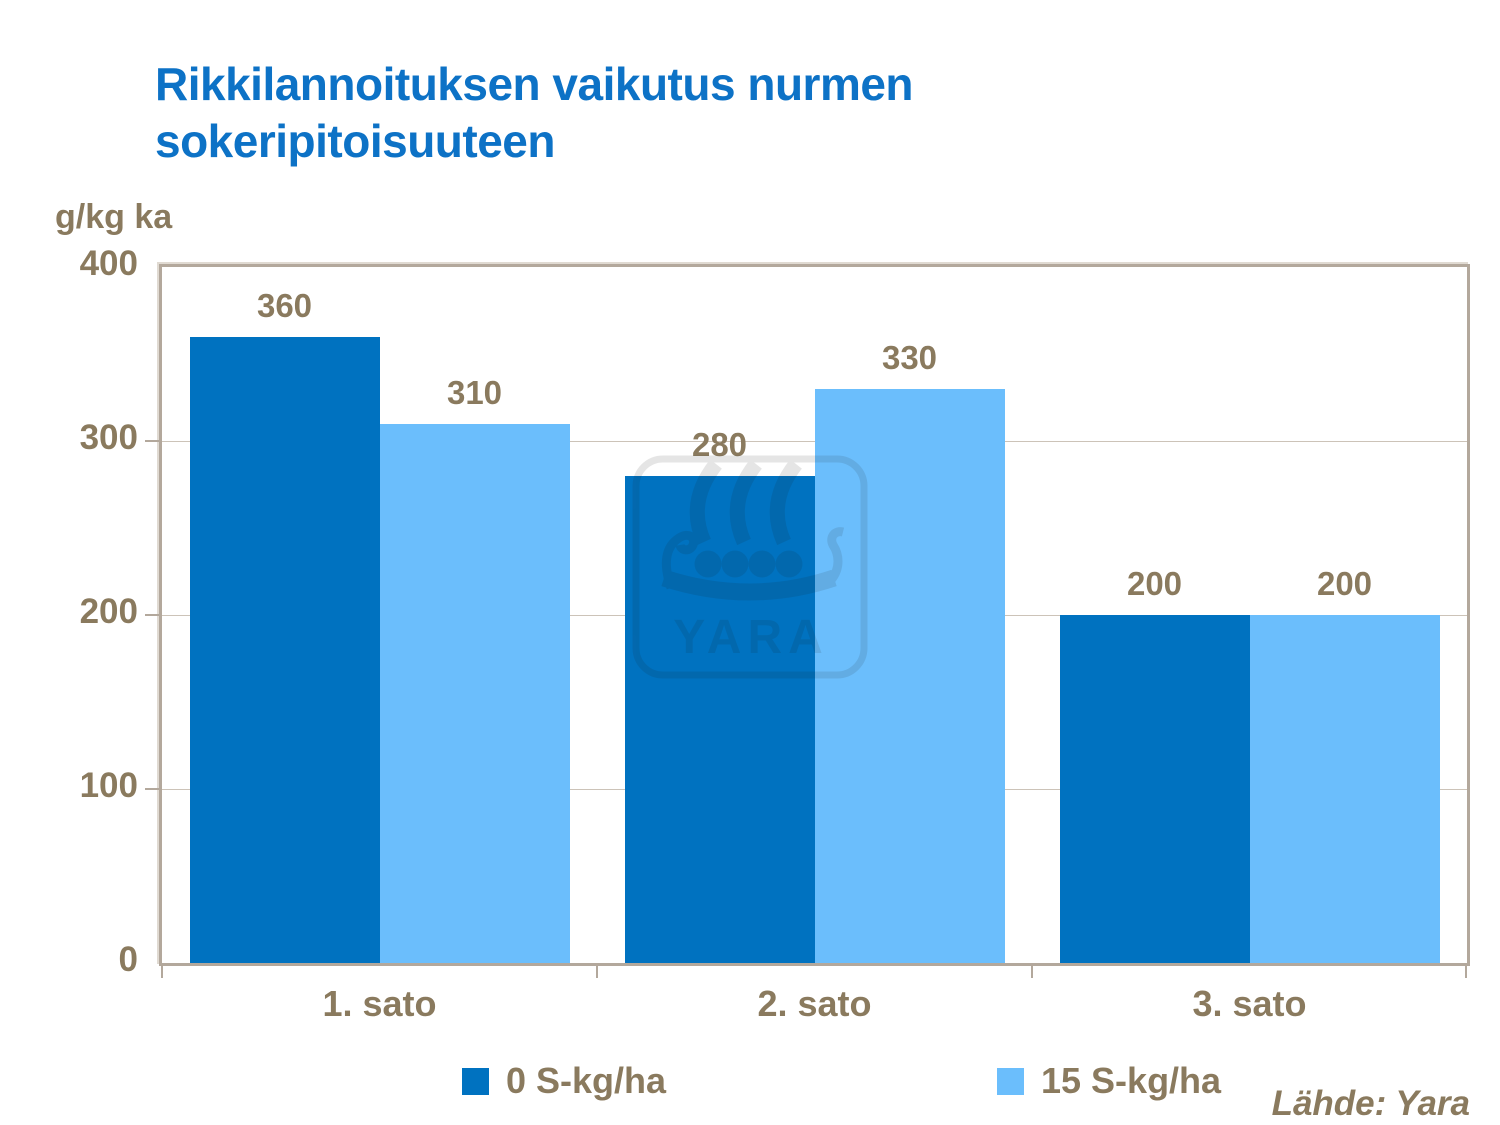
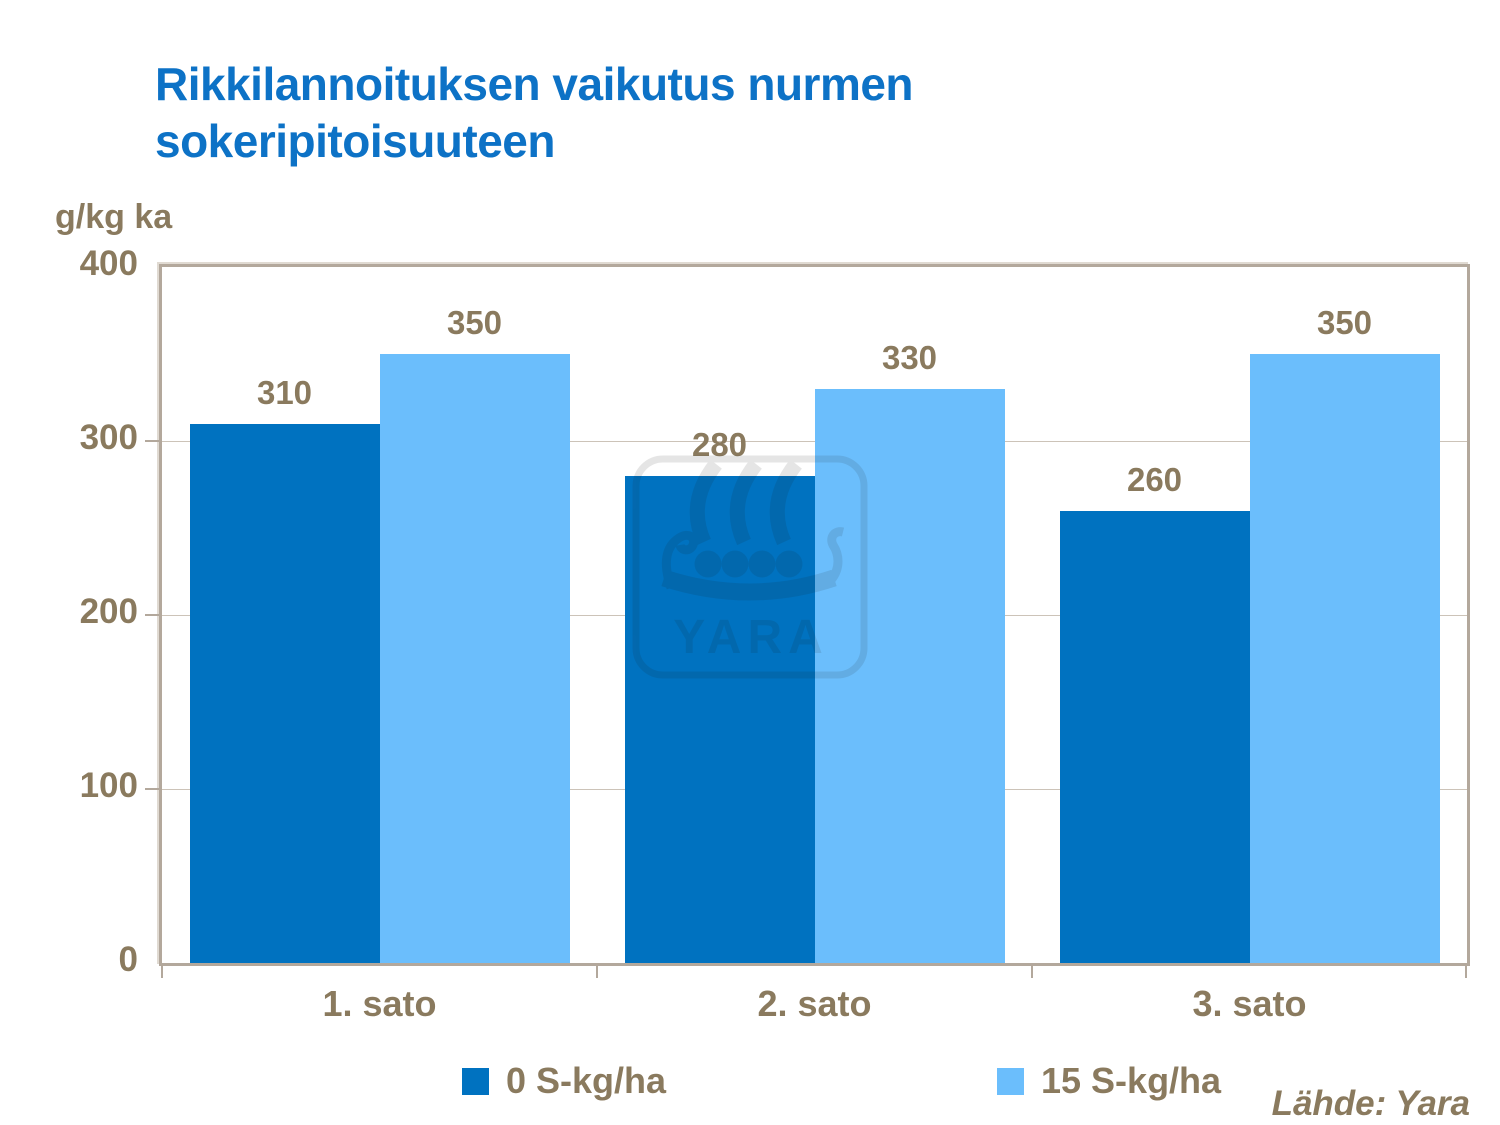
0 S-kg/ha/1. sato: 360 -> 310
15 S-kg/ha/1. sato: 310 -> 350
0 S-kg/ha/3. sato: 200 -> 260
15 S-kg/ha/3. sato: 200 -> 350
